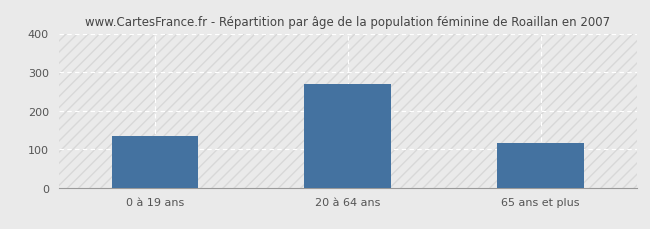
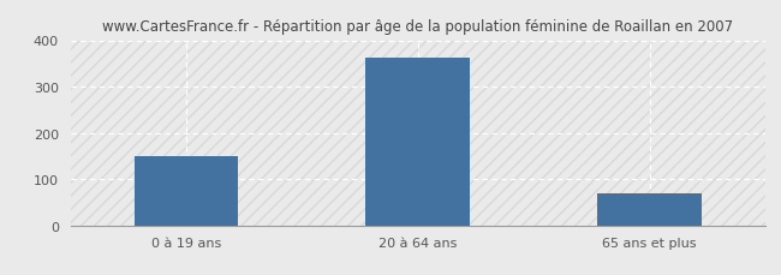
0 à 19 ans: 135 -> 150
20 à 64 ans: 270 -> 362
65 ans et plus: 115 -> 70
